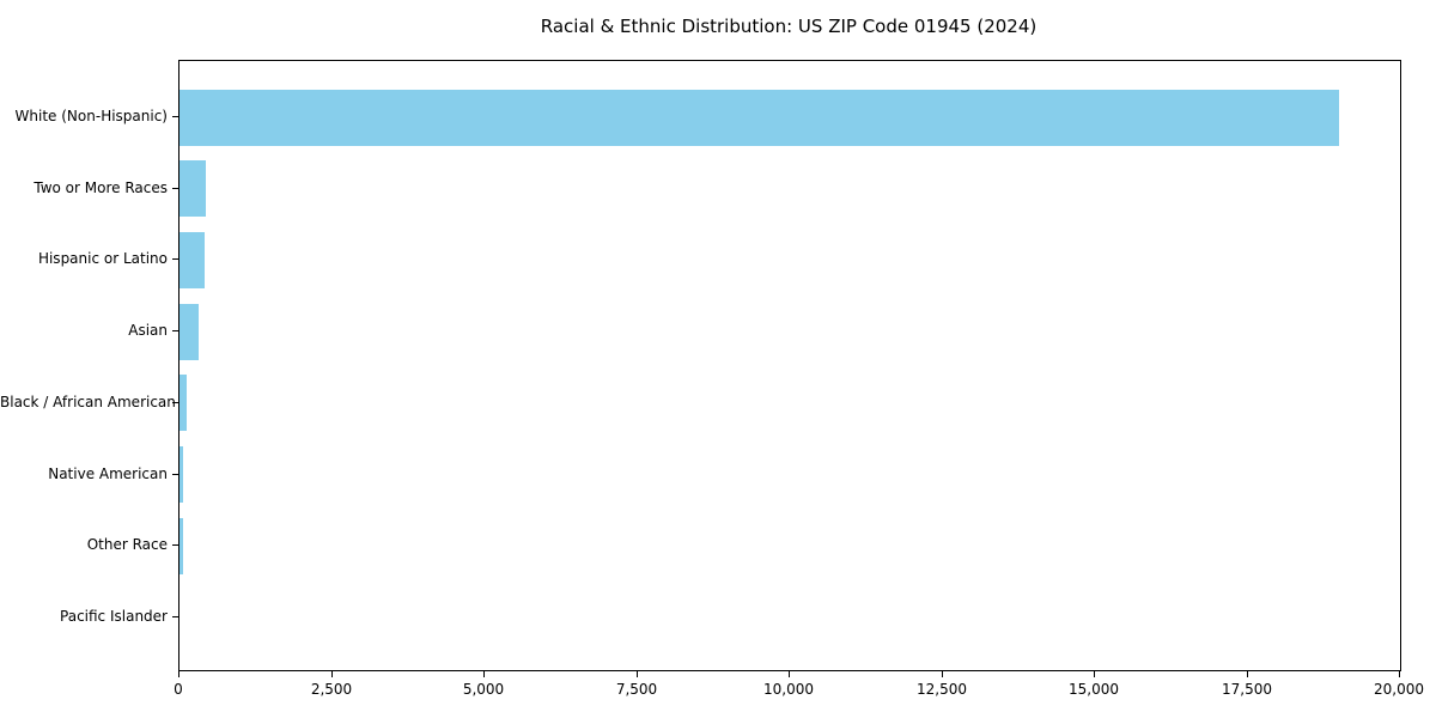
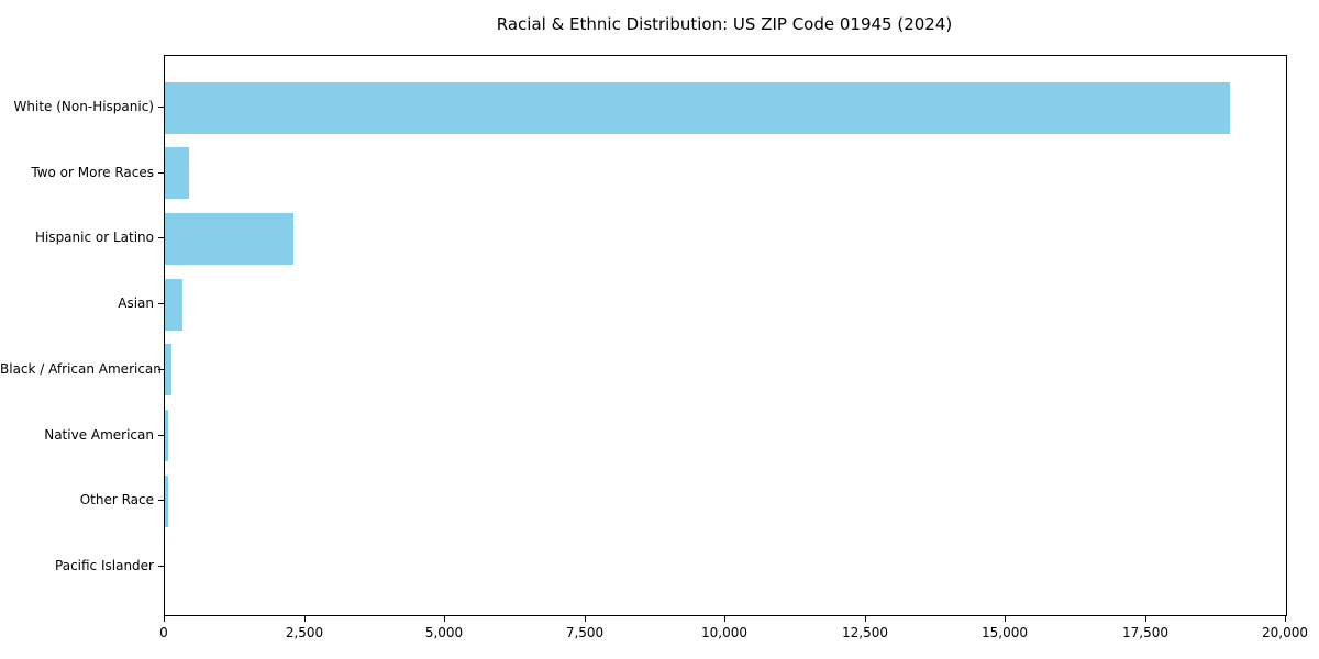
Hispanic or Latino: 400 -> 2300
